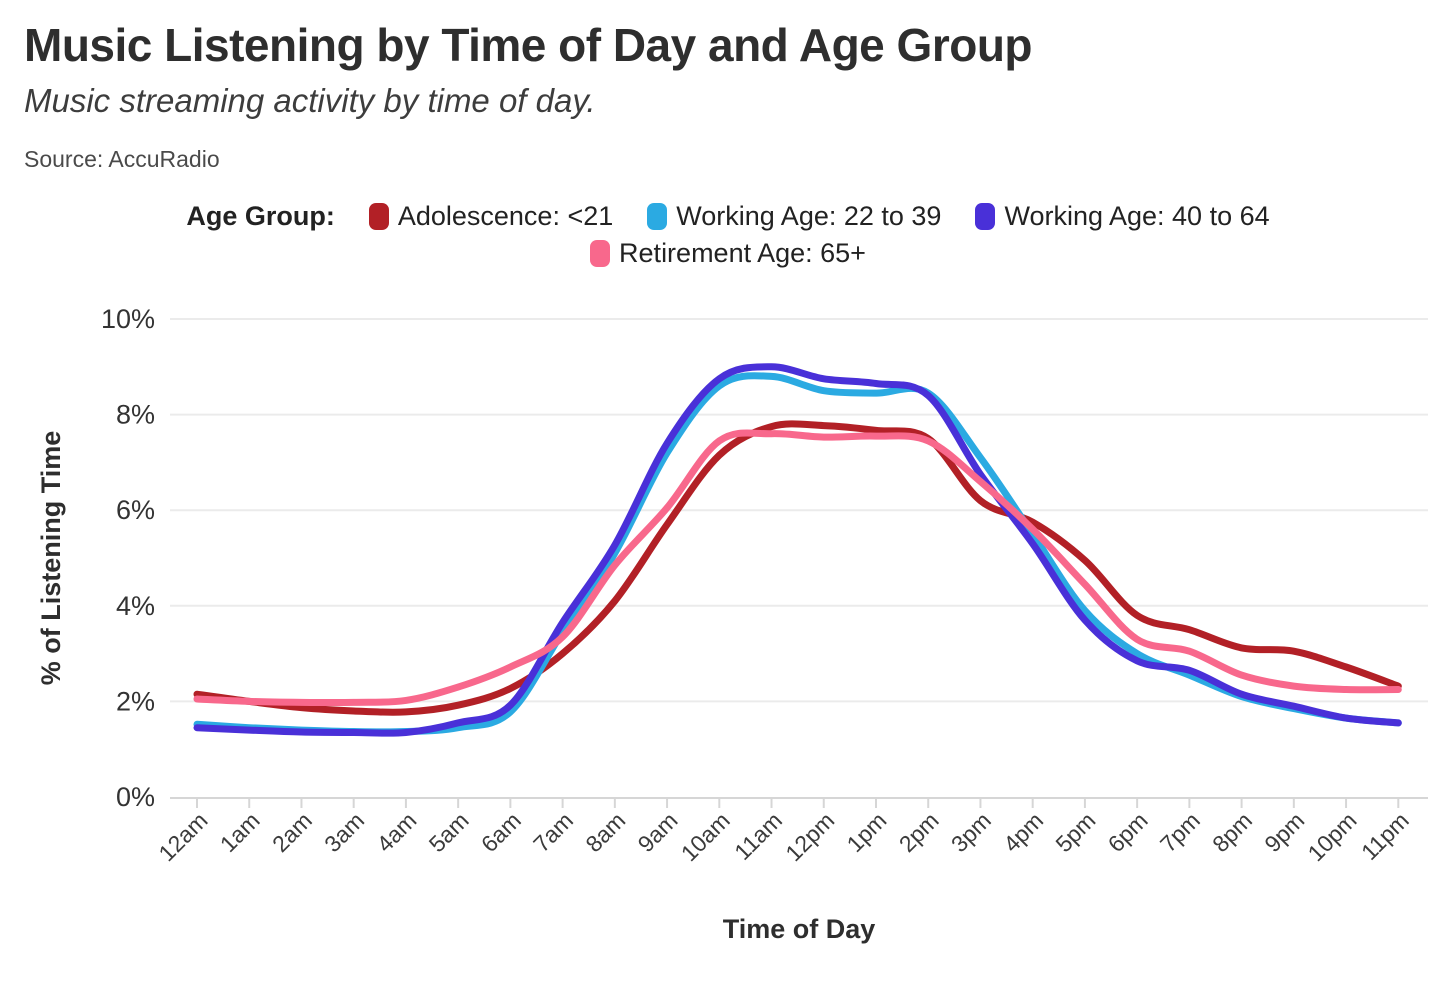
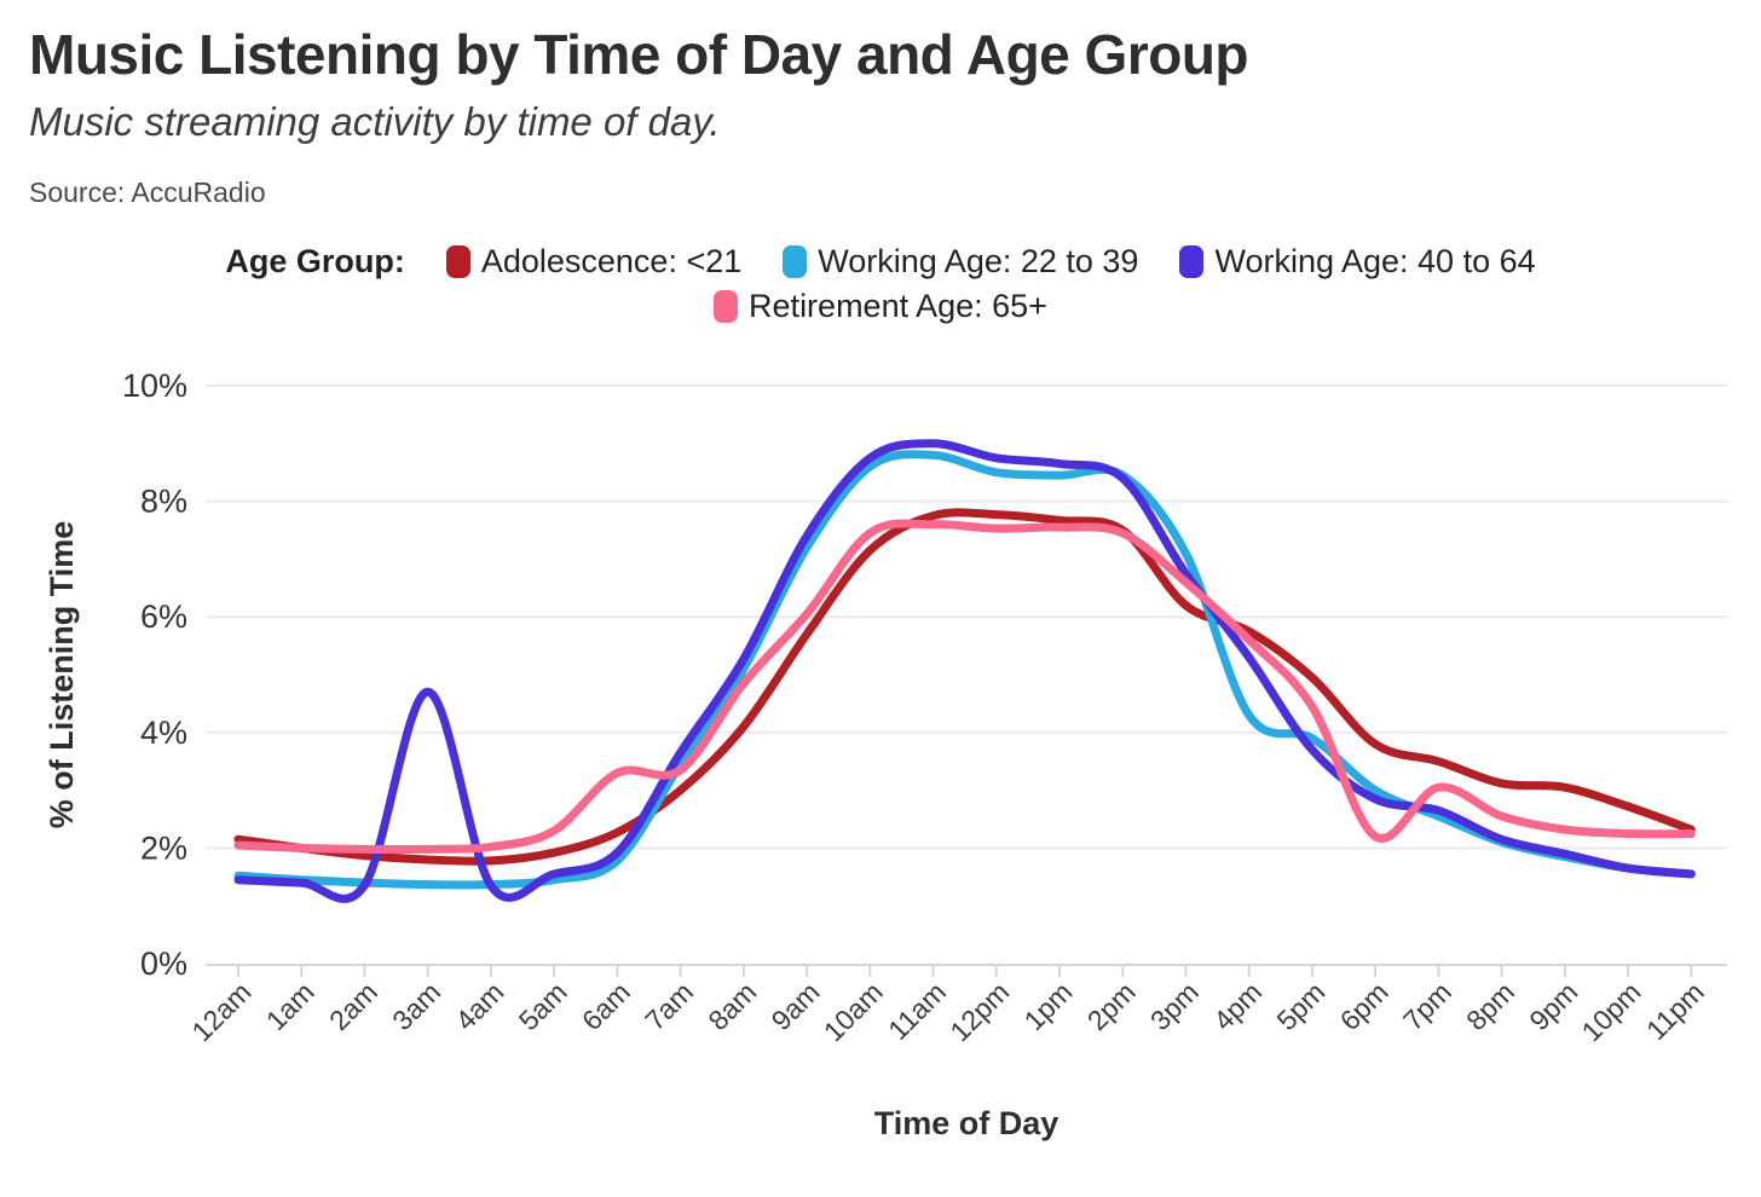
Working Age: 40 to 64/3am: 1.4% -> 4.7%
Retirement Age: 65+/6am: 2.7% -> 3.3%
Working Age: 22 to 39/4pm: 5.5% -> 4.3%
Retirement Age: 65+/6pm: 3.3% -> 2.2%
